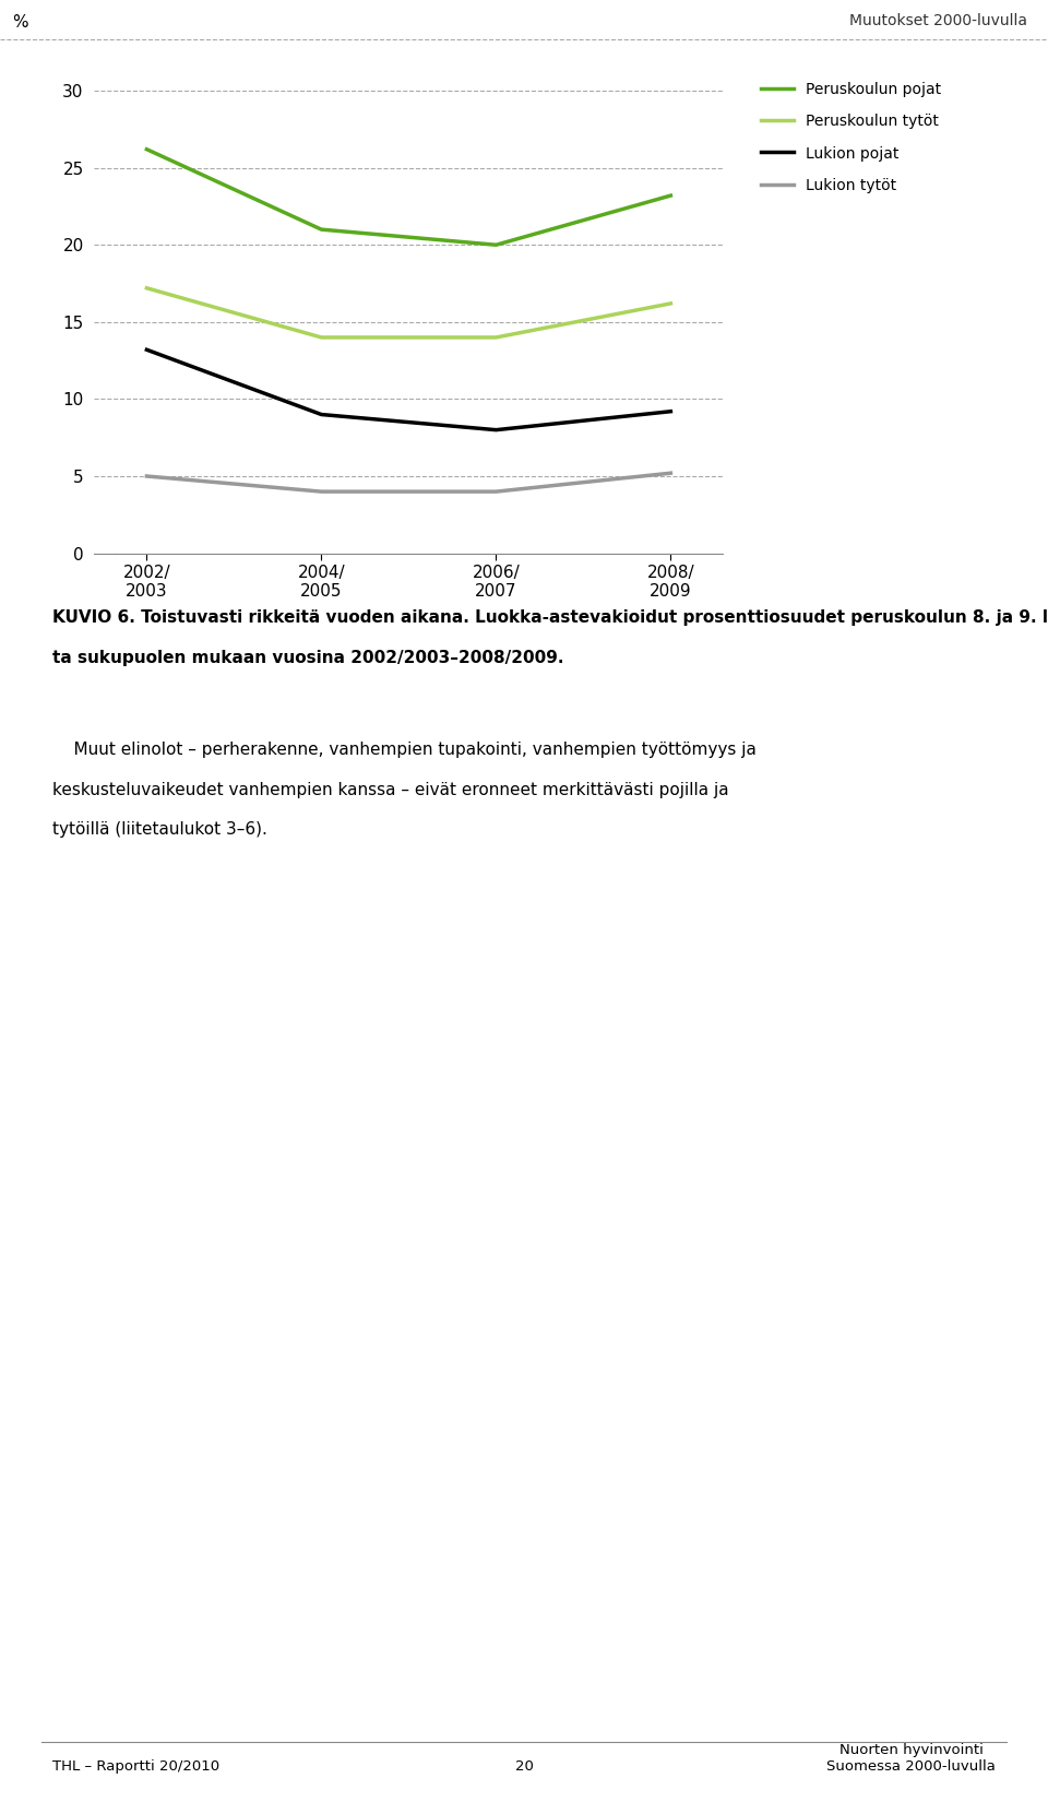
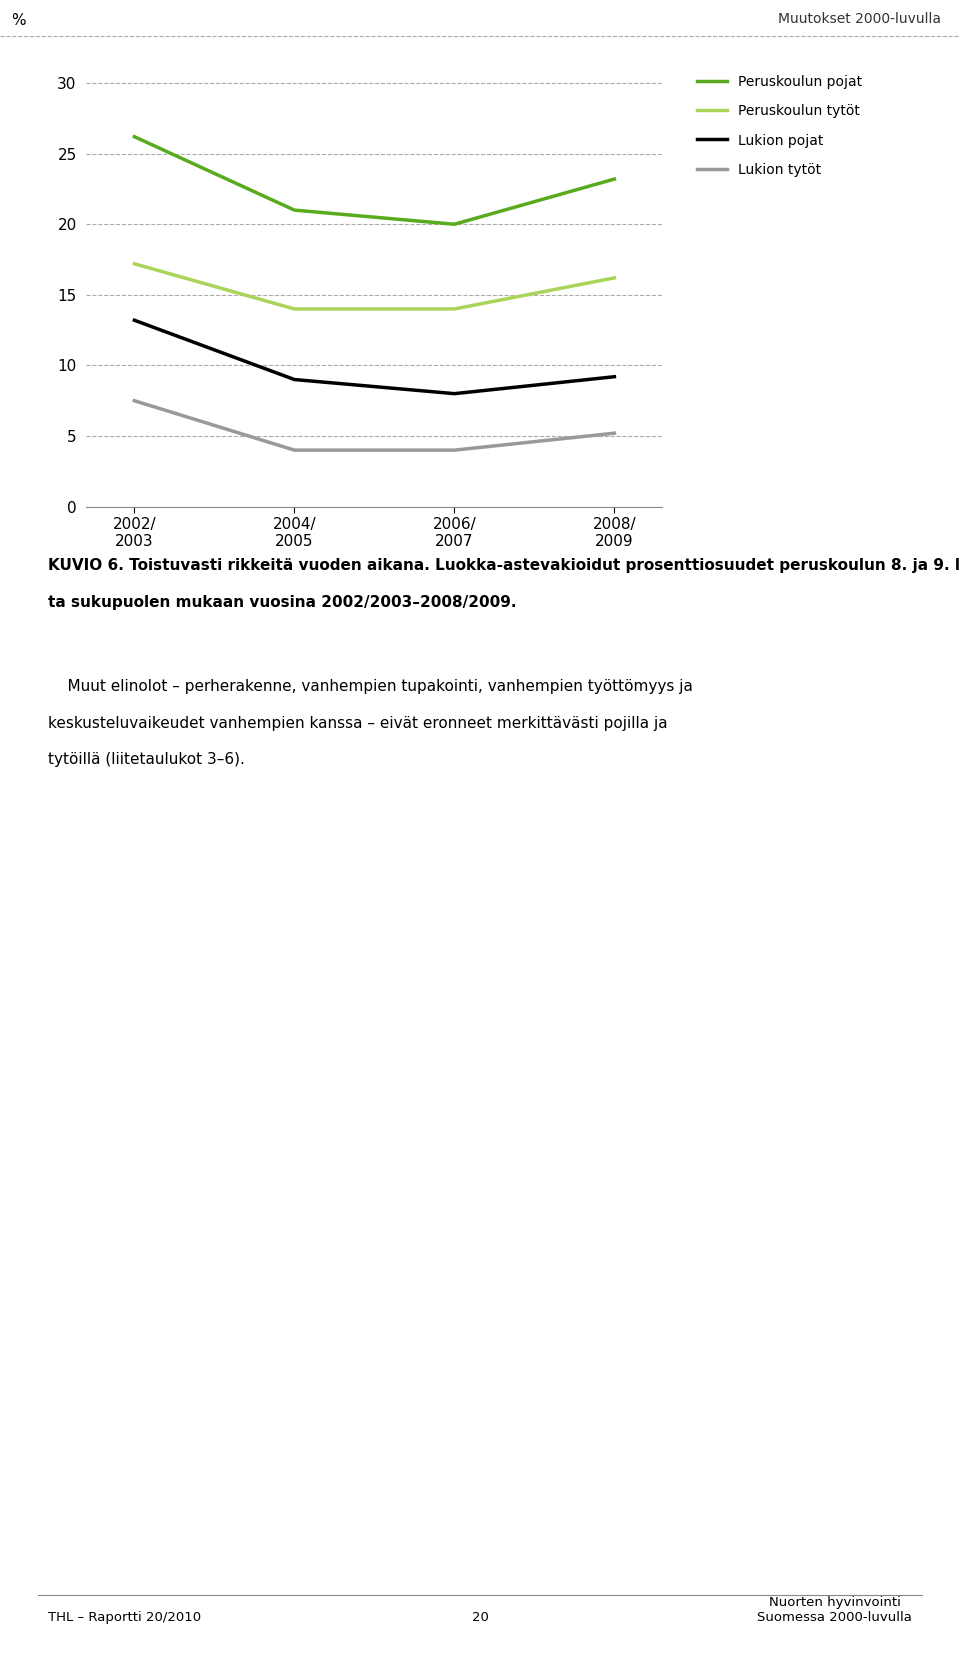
Lukion tytöt/2002/ 2003: 5.0 -> 7.5
